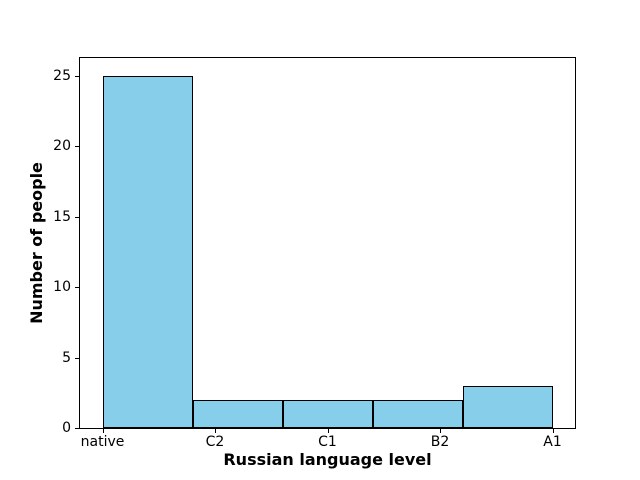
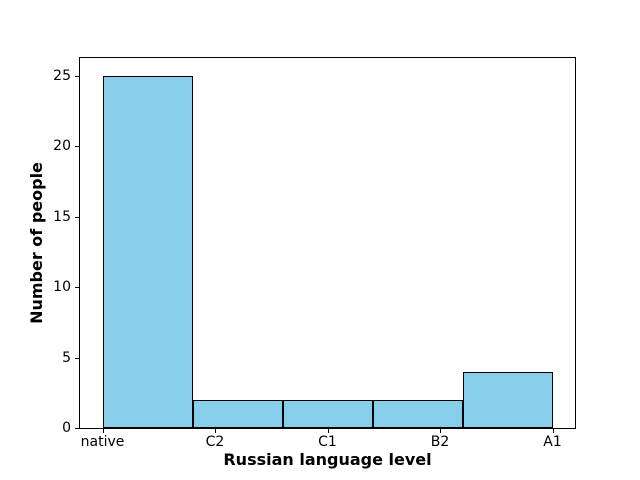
A1: 3 -> 4
